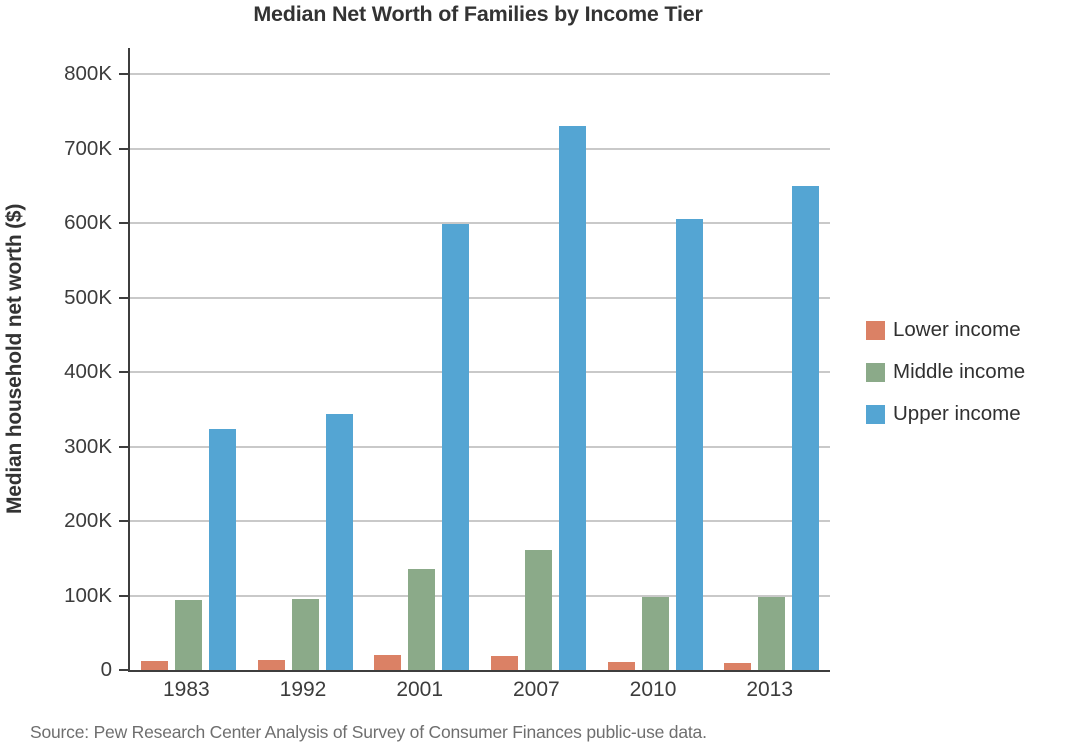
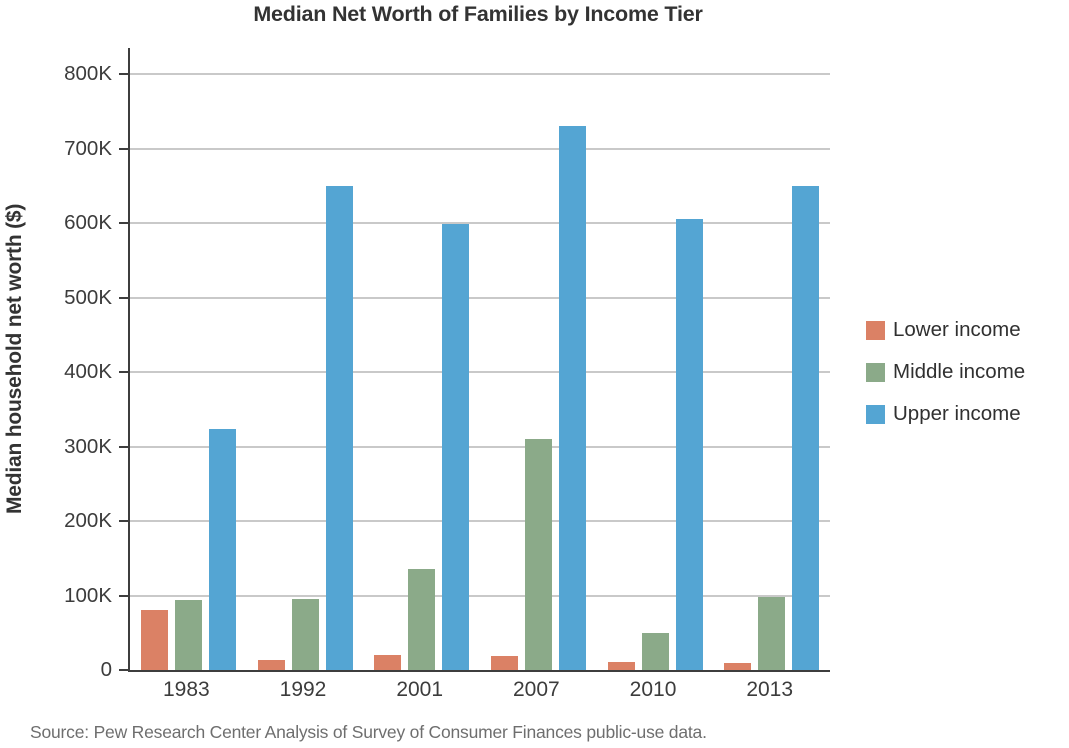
Lower income/1983: 10K -> 80K
Upper income/1992: 340K -> 650K
Middle income/2007: 160K -> 310K
Middle income/2010: 100K -> 50K
